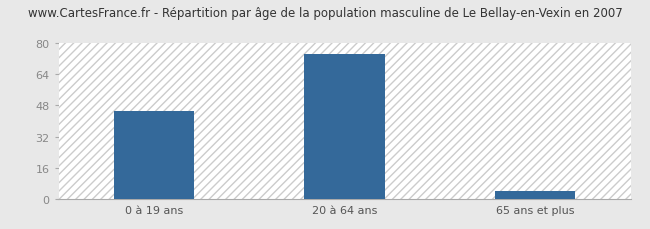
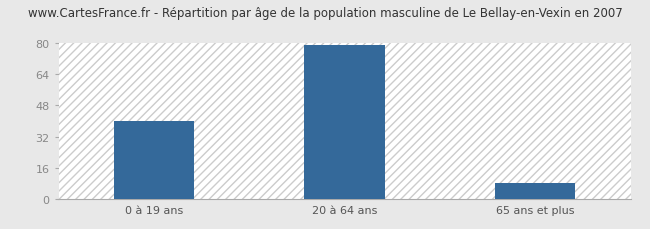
0 à 19 ans: 45 -> 40
20 à 64 ans: 74 -> 79
65 ans et plus: 4 -> 8
